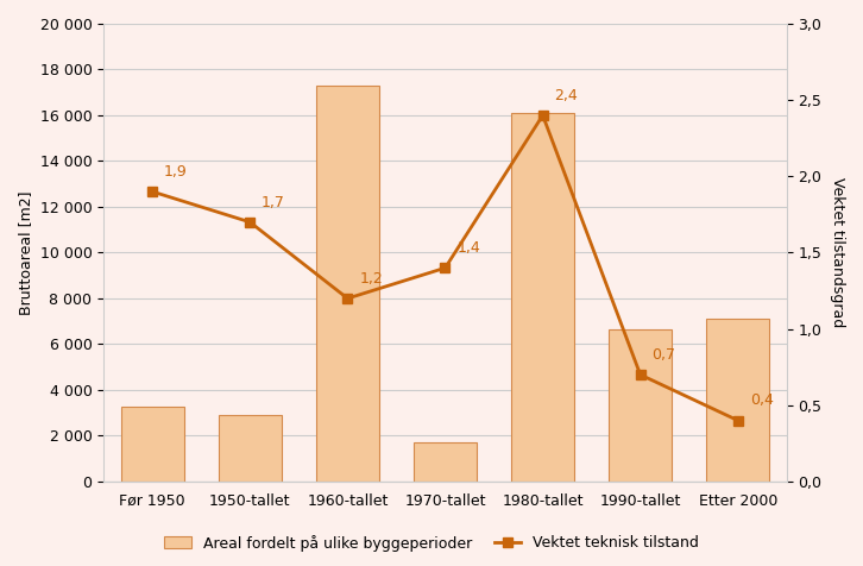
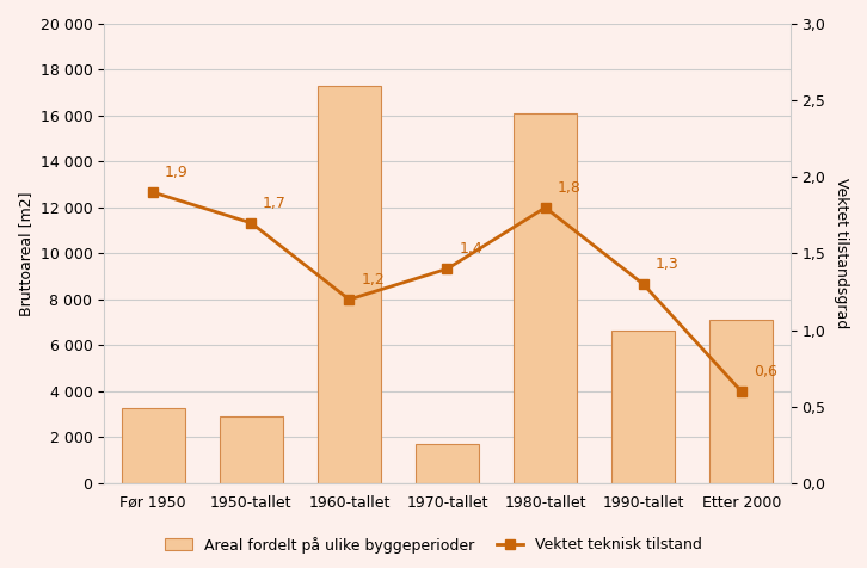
Vektet teknisk tilstand/1980-tallet: 2,4 -> 1,8
Vektet teknisk tilstand/1990-tallet: 0,7 -> 1,3
Vektet teknisk tilstand/Etter 2000: 0,4 -> 0,6
